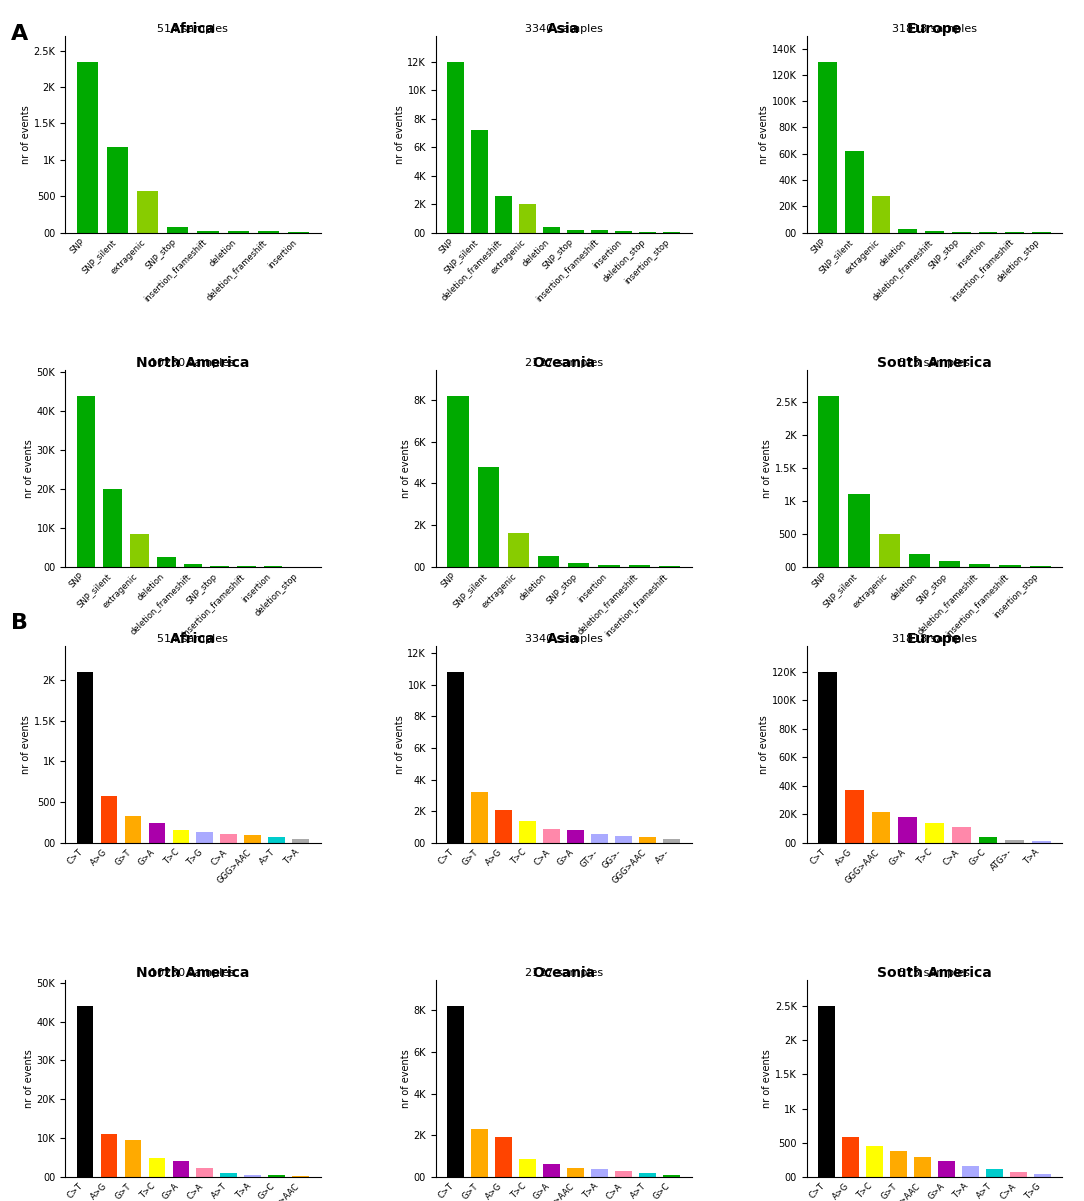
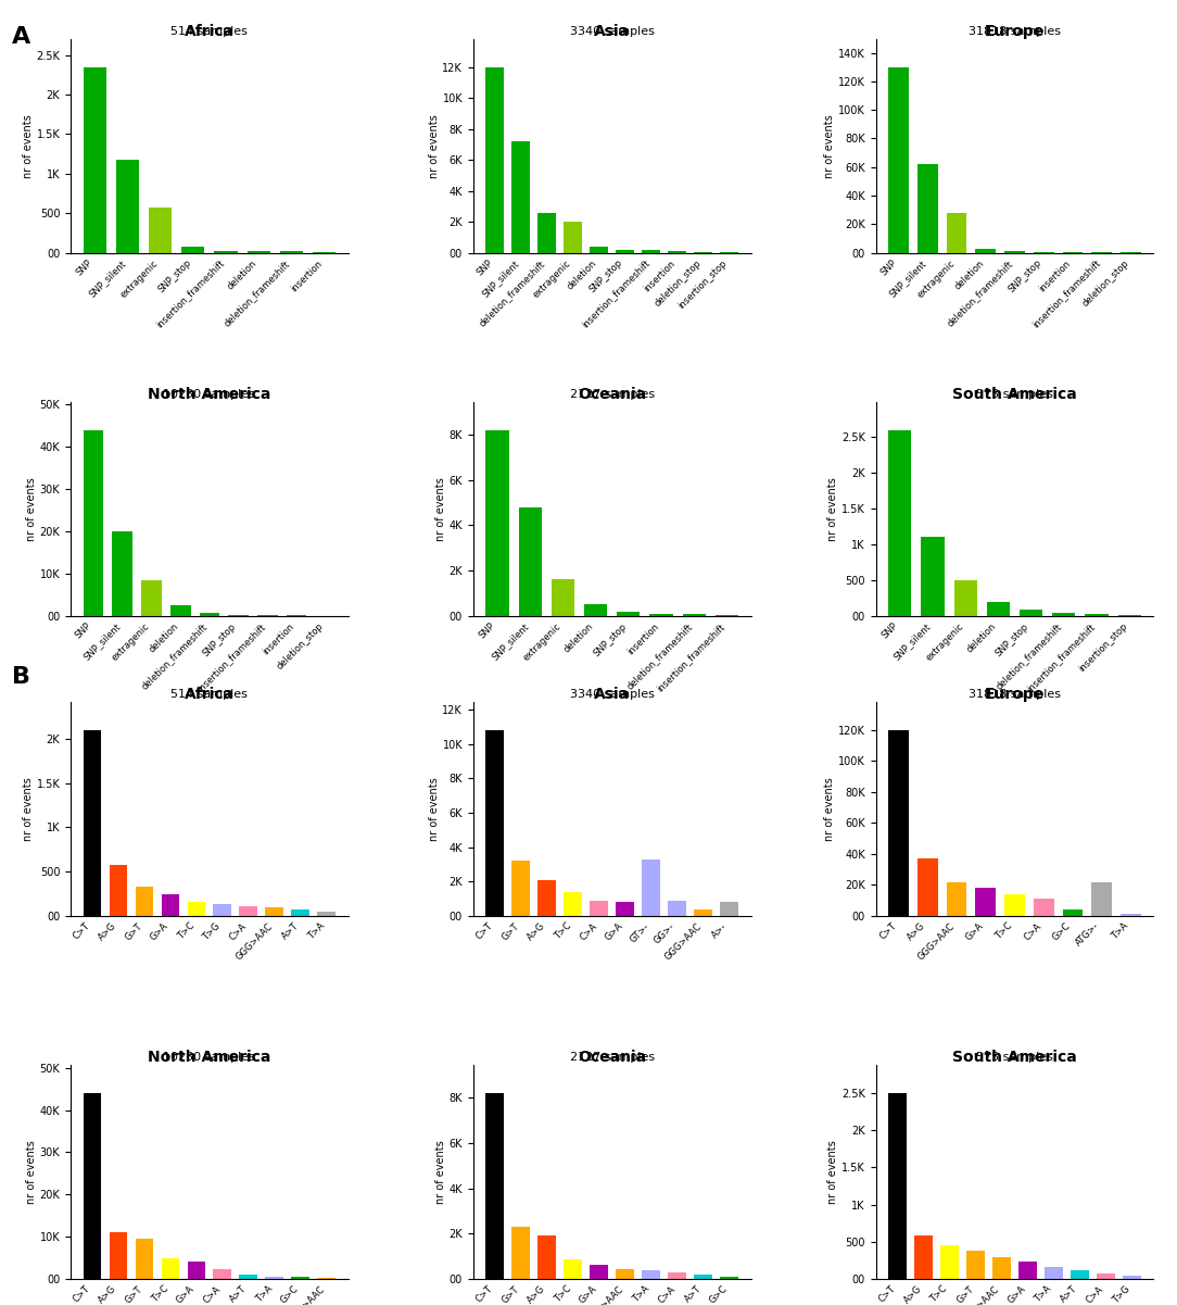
GT>-: 0.6K -> 3.3K
GG>-: 0.4K -> 0.9K
A>-: 0.2K -> 0.8K
ATG>-: 2K -> 22K
